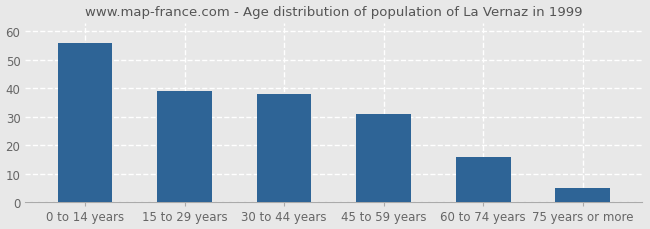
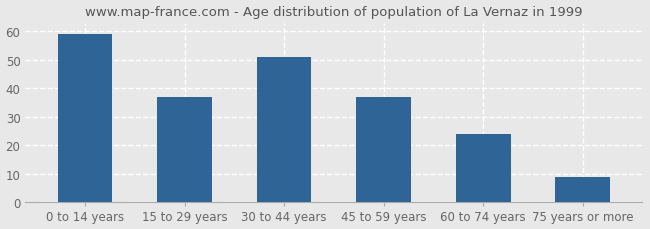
0 to 14 years: 56 -> 59
15 to 29 years: 39 -> 37
30 to 44 years: 38 -> 51
45 to 59 years: 31 -> 37
60 to 74 years: 16 -> 24
75 years or more: 5 -> 9
